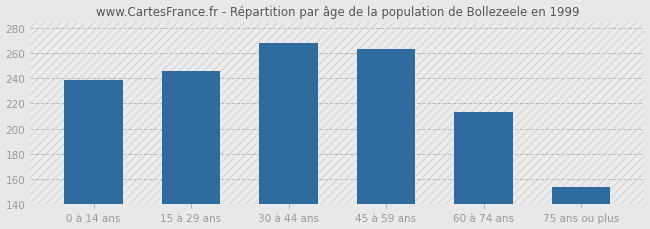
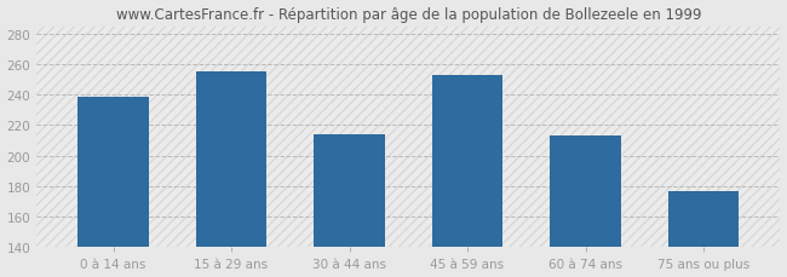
15 à 29 ans: 246 -> 255
30 à 44 ans: 268 -> 214
45 à 59 ans: 263 -> 253
75 ans ou plus: 154 -> 177
